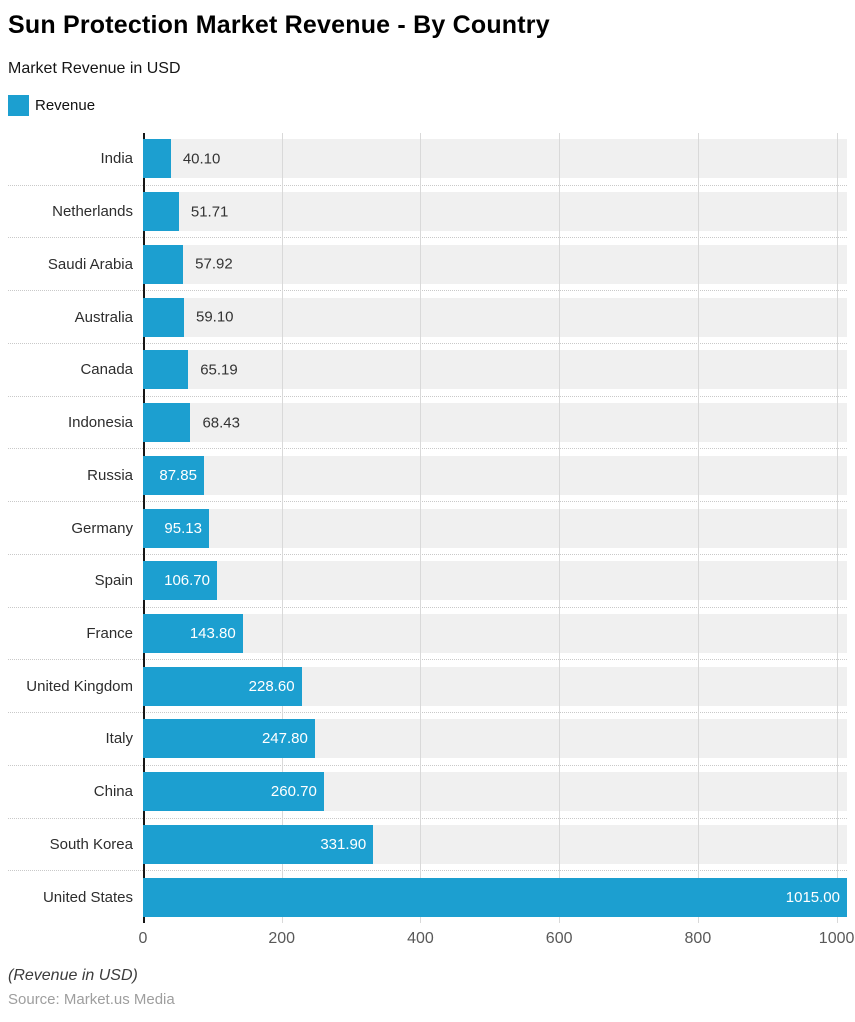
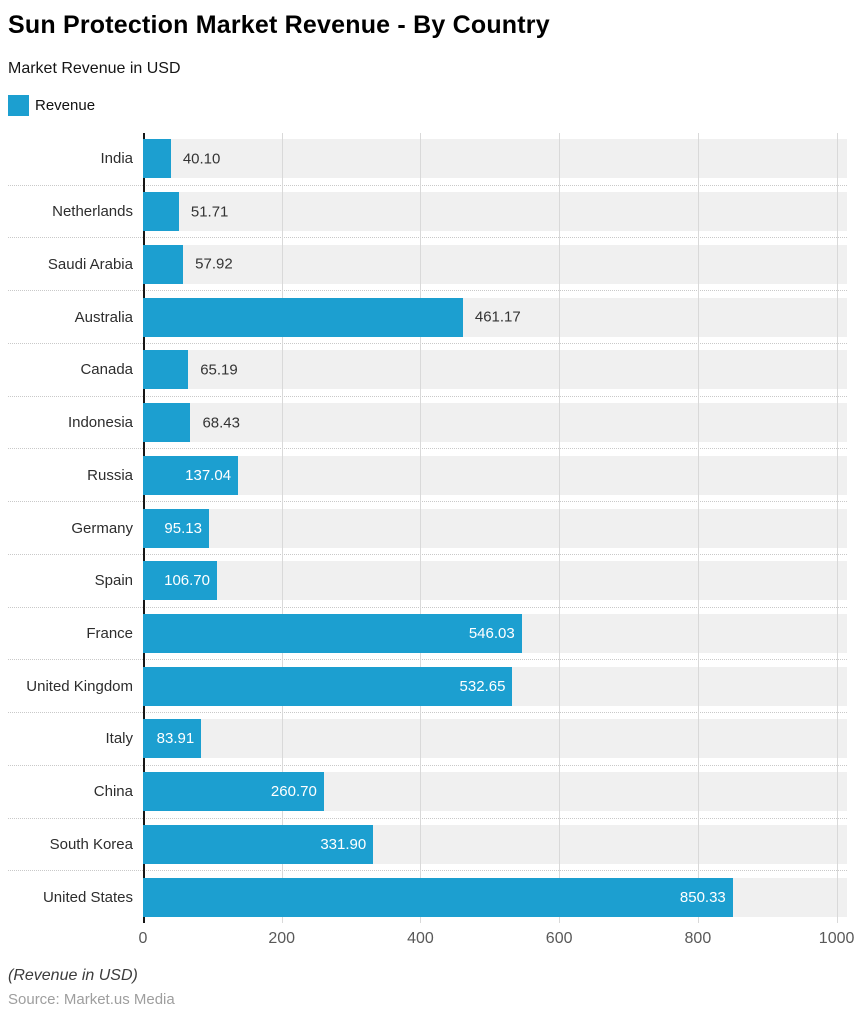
Australia: 59.10 -> 461.17
Russia: 87.85 -> 137.04
France: 143.80 -> 546.03
United Kingdom: 228.60 -> 532.65
Italy: 247.80 -> 83.91
United States: 1015.00 -> 850.33
